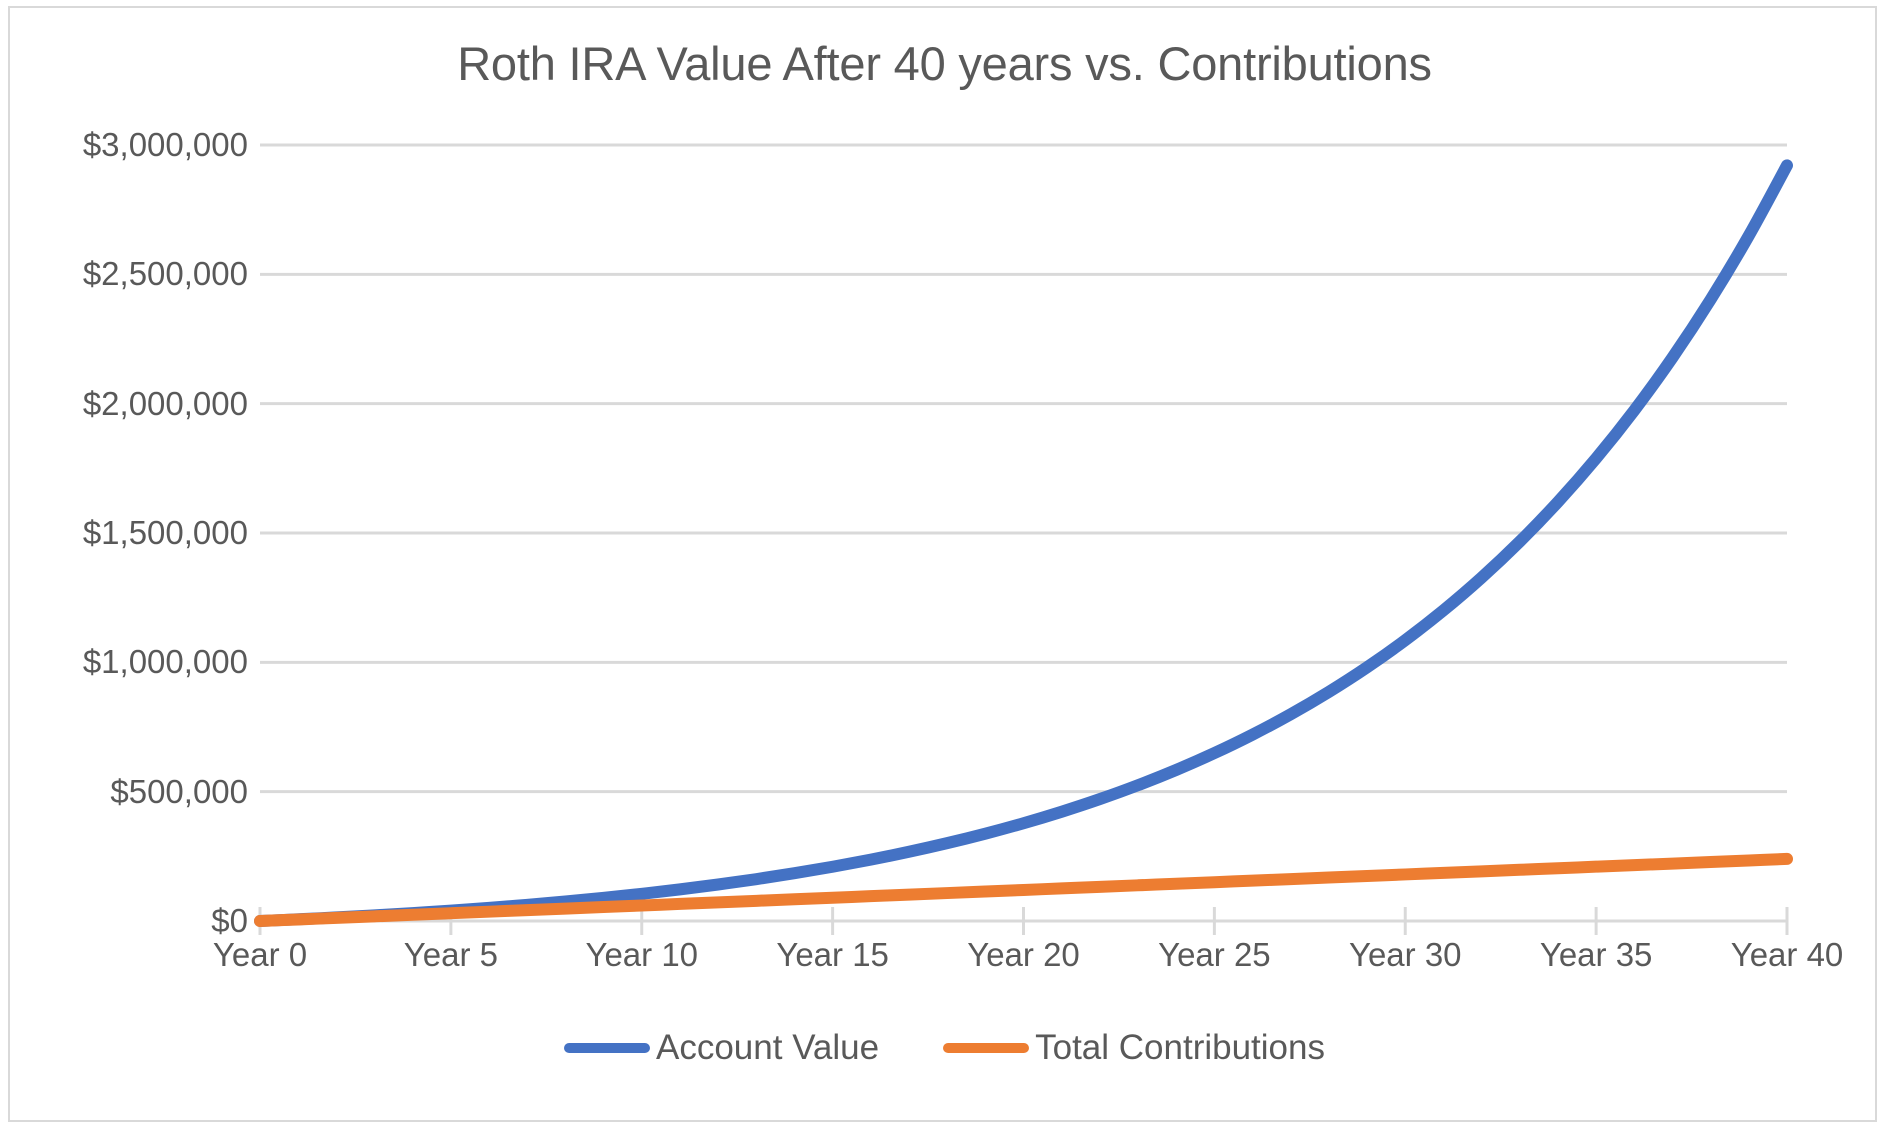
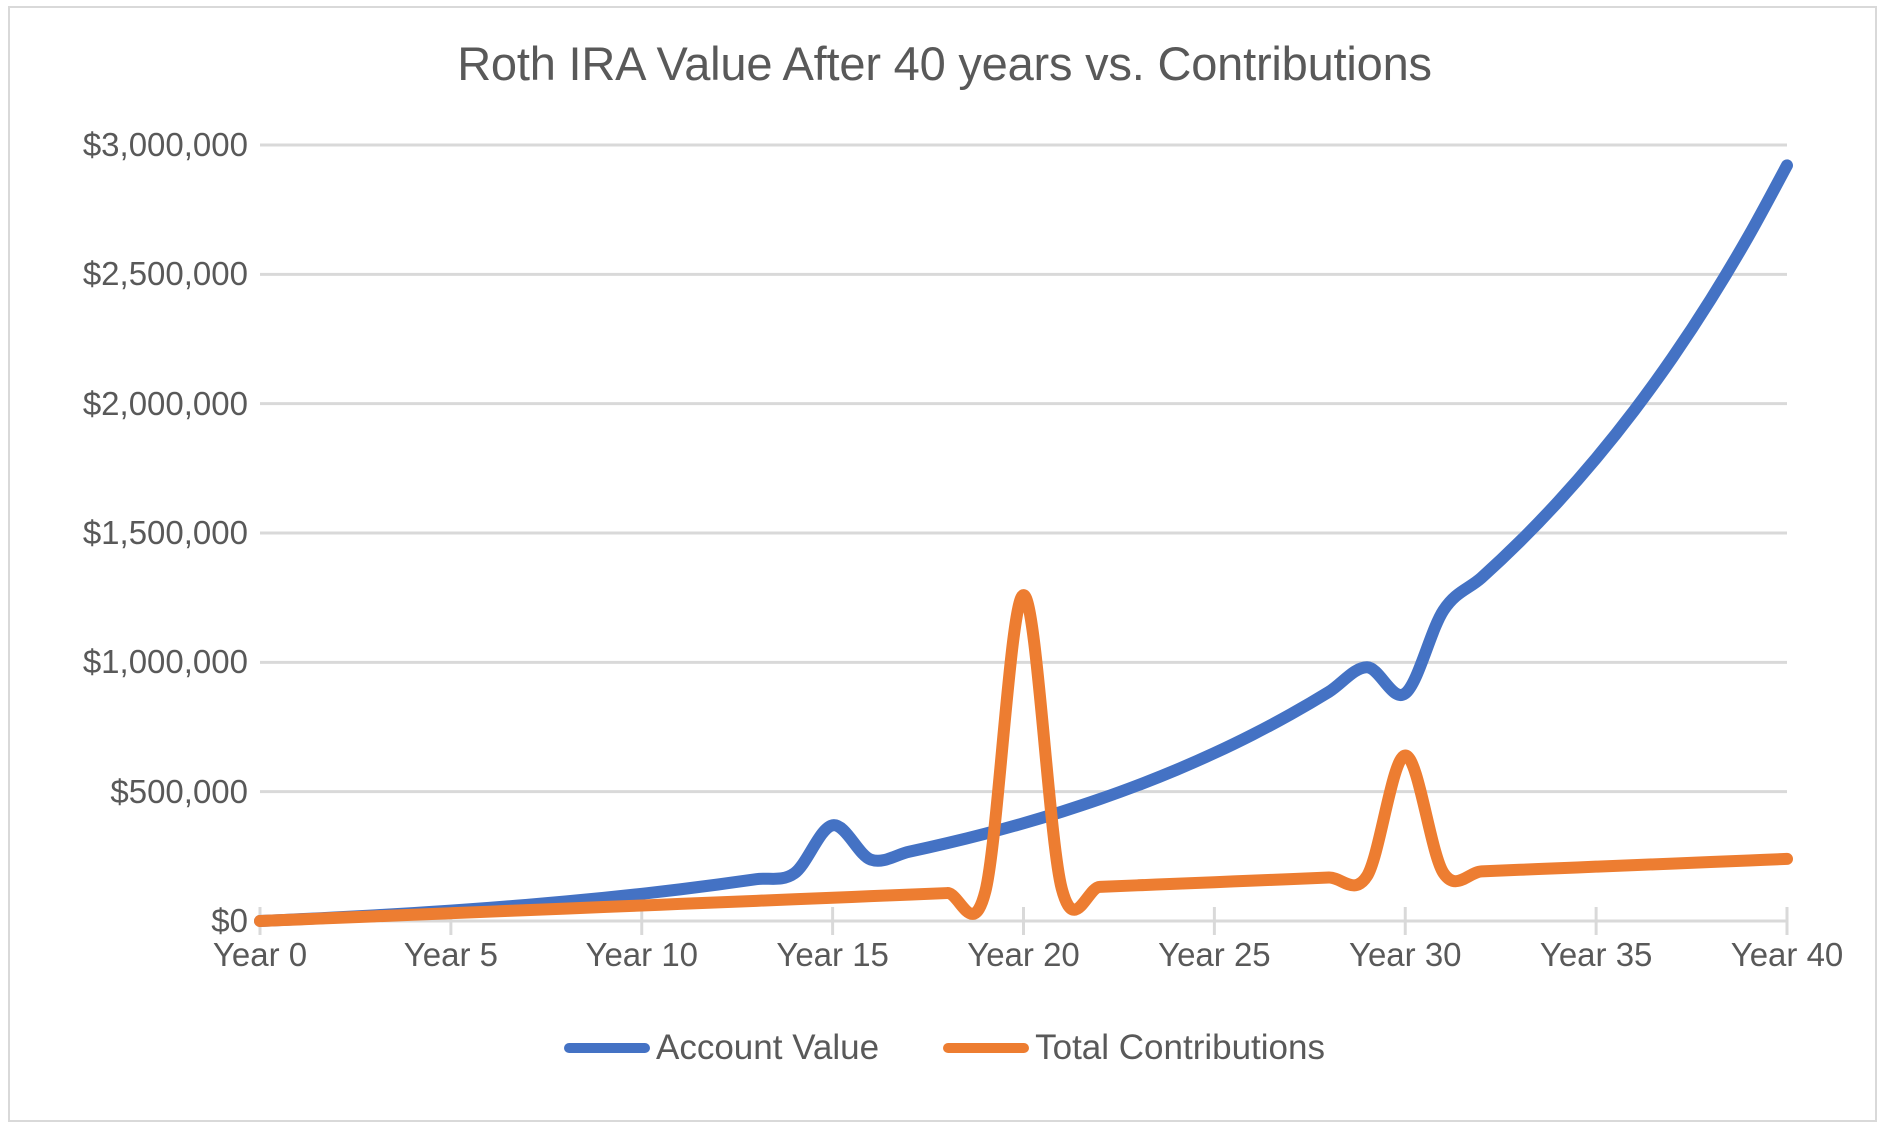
Account Value/Year 15: $210000 -> $370000
Total Contributions/Year 20: $120000 -> $1260000
Account Value/Year 30: $1090000 -> $880000
Total Contributions/Year 30: $180000 -> $640000
